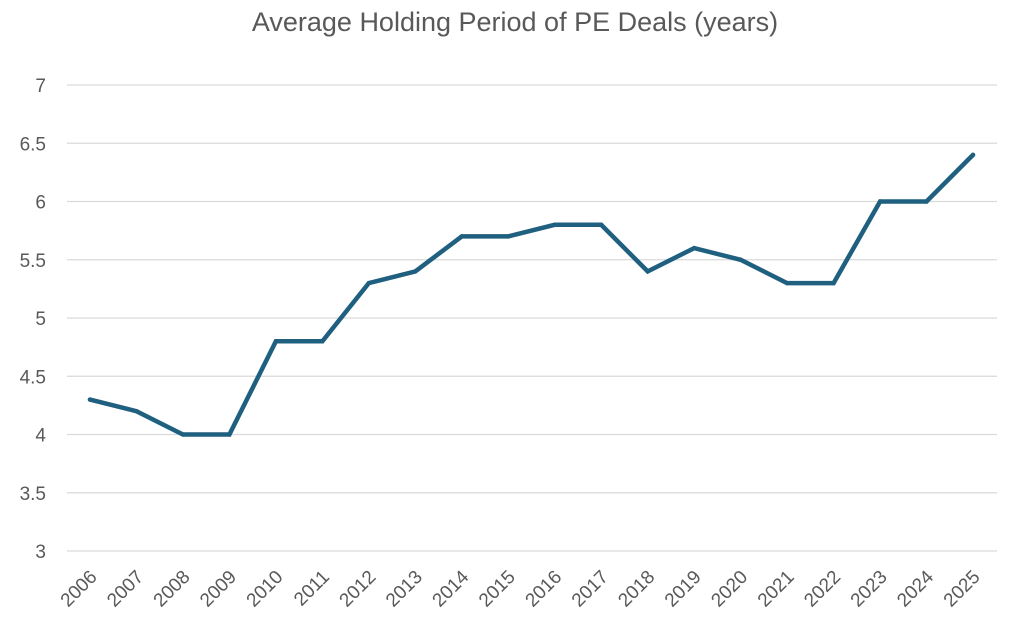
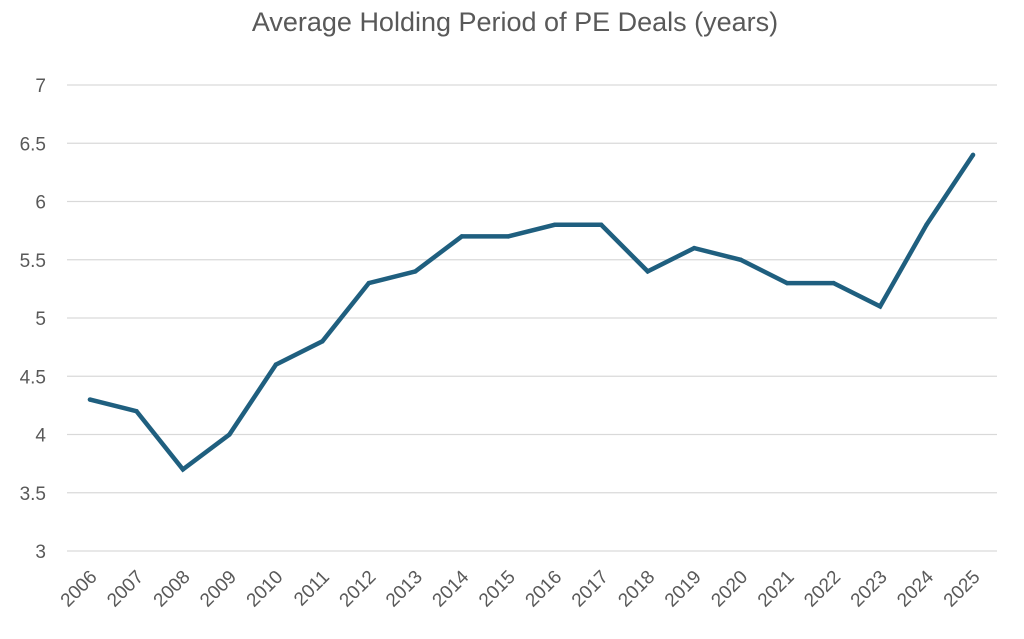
2008: 4.0 -> 3.7
2010: 4.8 -> 4.6
2023: 6.0 -> 5.1
2024: 6.0 -> 5.8
